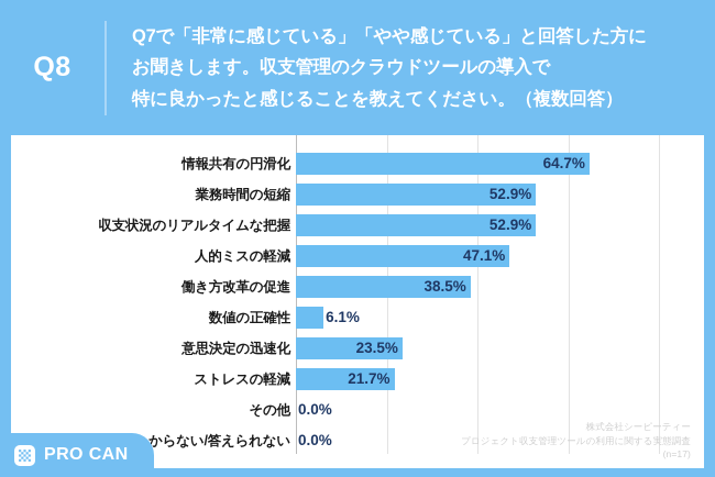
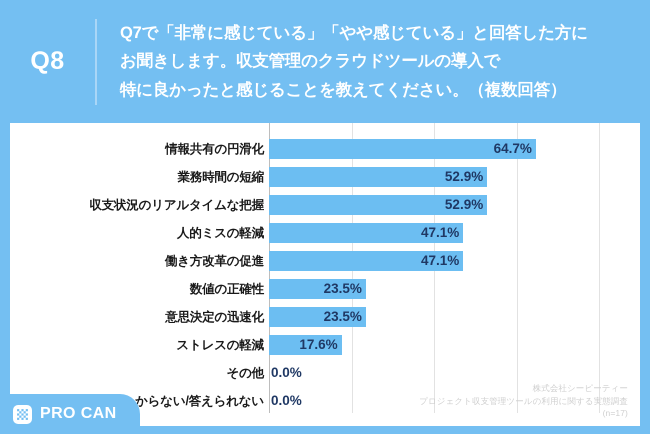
働き方改革の促進: 38.5% -> 47.1%
数値の正確性: 6.1% -> 23.5%
ストレスの軽減: 21.7% -> 17.6%
